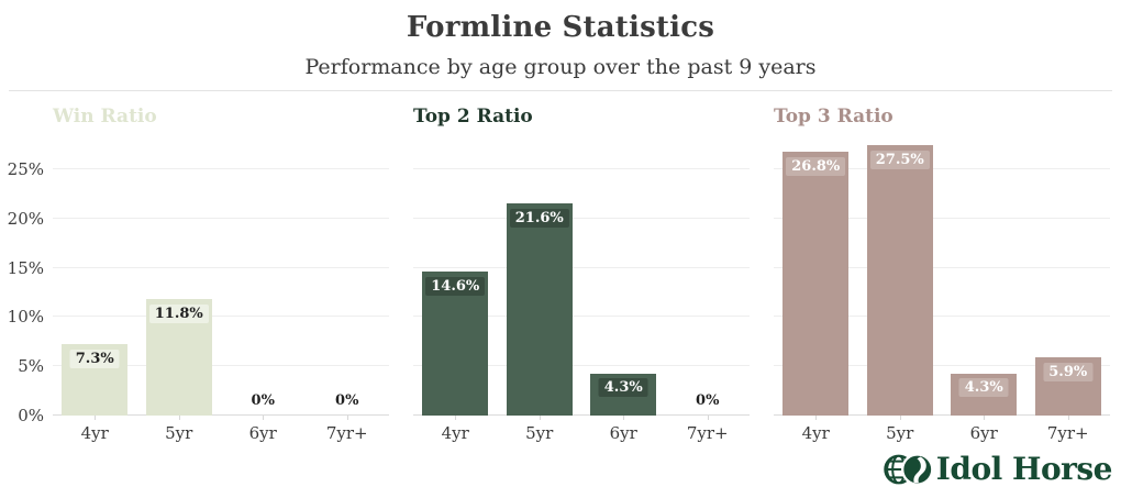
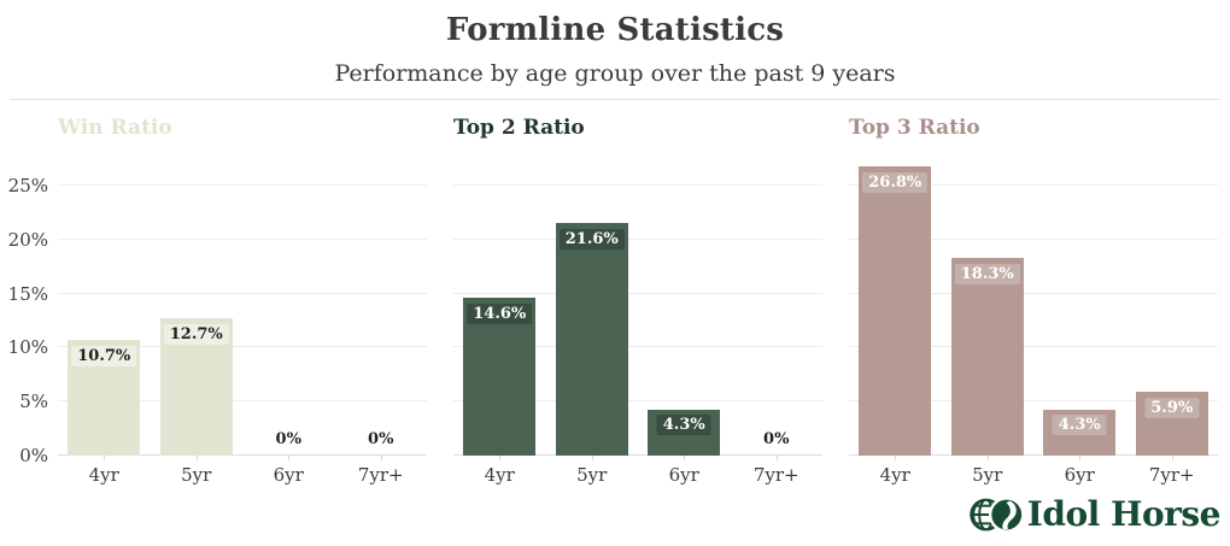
Win Ratio/4yr: 7.3% -> 10.7%
Win Ratio/5yr: 11.8% -> 12.7%
Top 3 Ratio/5yr: 27.5% -> 18.3%
